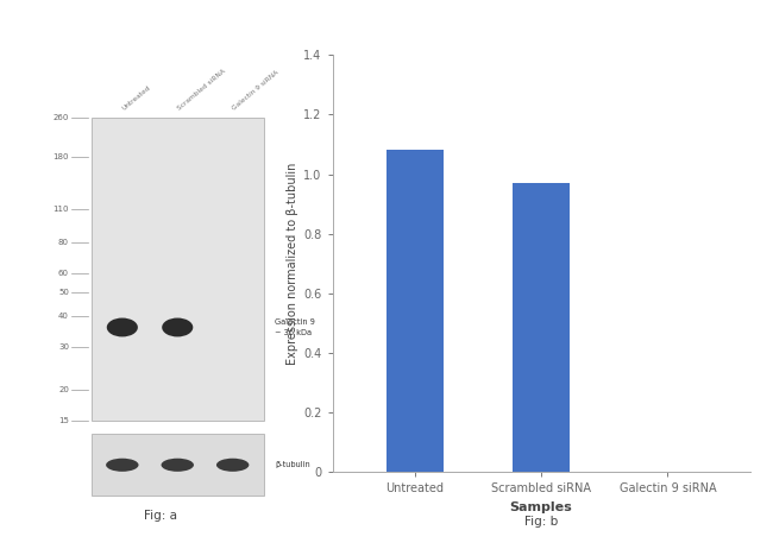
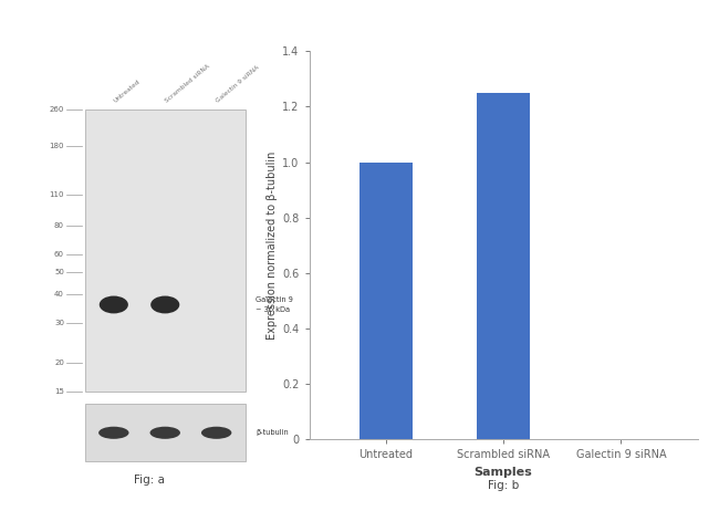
Untreated: 1.08 -> 1.00
Scrambled siRNA: 0.97 -> 1.25
